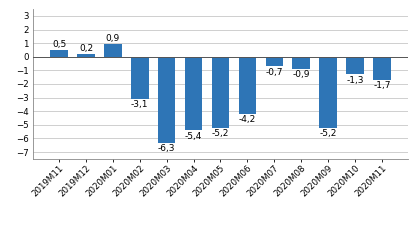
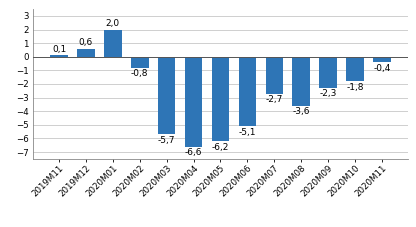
2019M11: 0,5 -> 0,1
2019M12: 0,2 -> 0,6
2020M01: 0,9 -> 2,0
2020M02: -3,1 -> -0,8
2020M03: -6,3 -> -5,7
2020M04: -5,4 -> -6,6
2020M05: -5,2 -> -6,2
2020M06: -4,2 -> -5,1
2020M07: -0,7 -> -2,7
2020M08: -0,9 -> -3,6
2020M09: -5,2 -> -2,3
2020M10: -1,3 -> -1,8
2020M11: -1,7 -> -0,4
